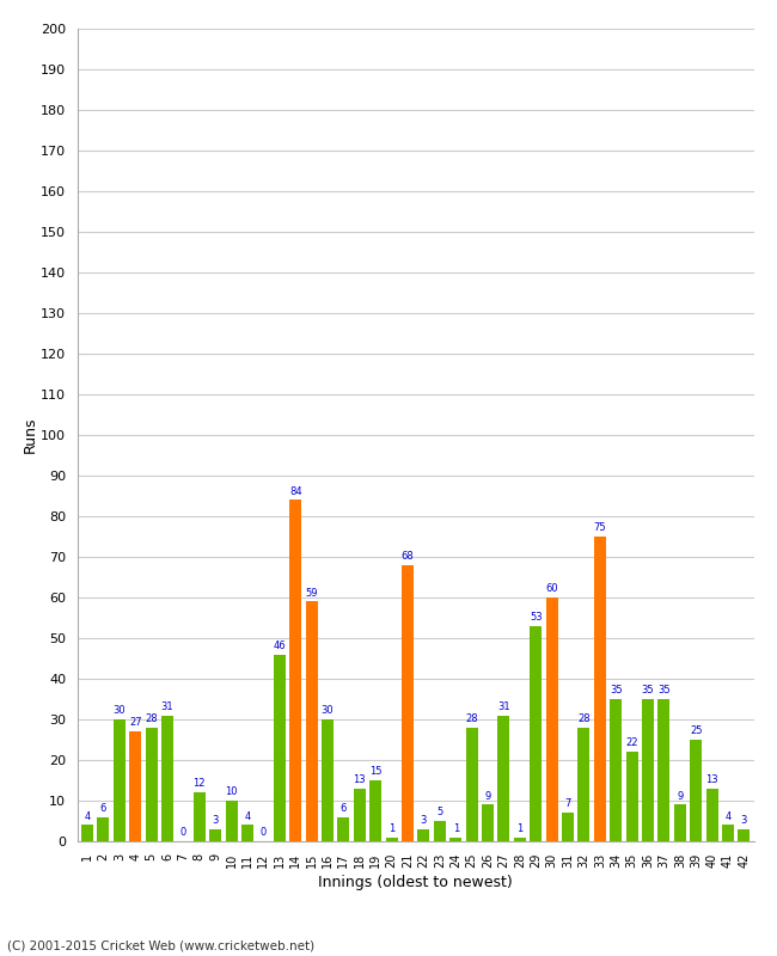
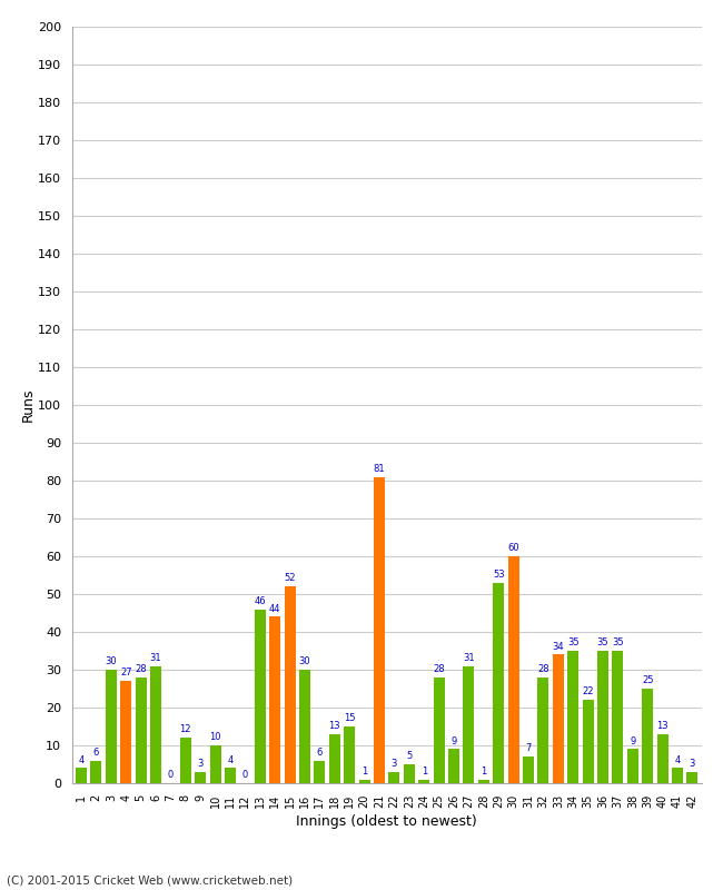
14: 84 -> 44
15: 59 -> 52
21: 68 -> 81
33: 75 -> 34
